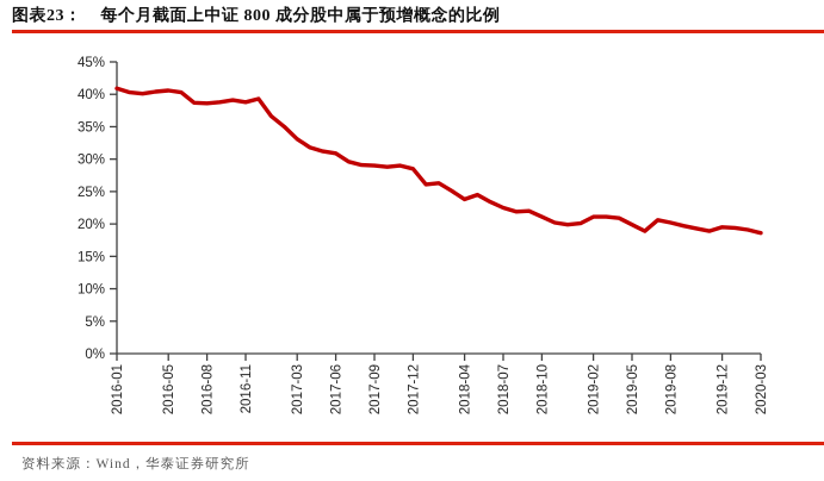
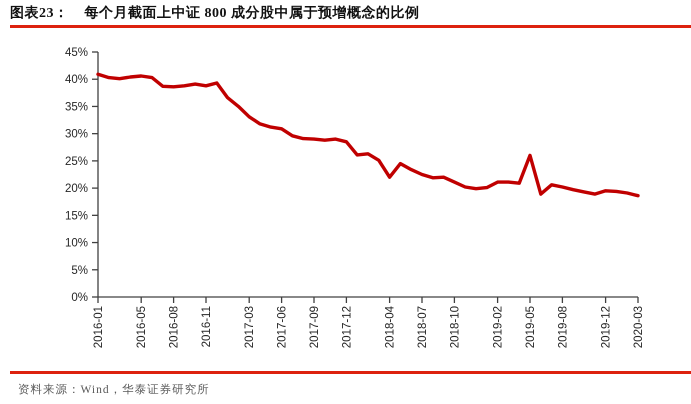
2018-04: 24% -> 22%
2019-05: 20% -> 26%
